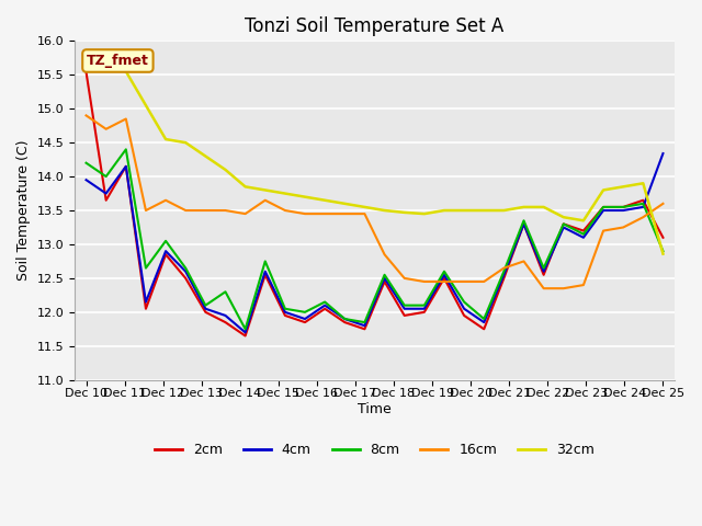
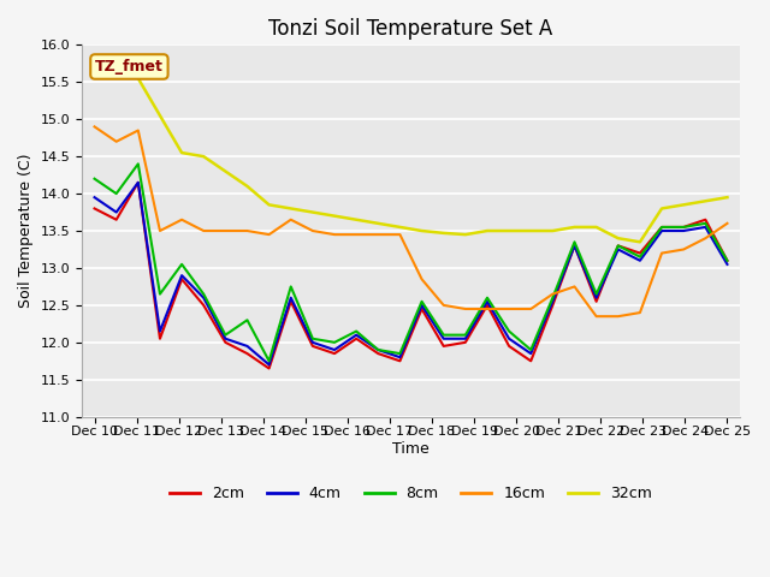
2cm/Dec 10: 15.54 -> 13.80
4cm/Dec 25: 14.34 -> 13.05
8cm/Dec 25: 12.90 -> 13.10
32cm/Dec 25: 12.86 -> 13.95
